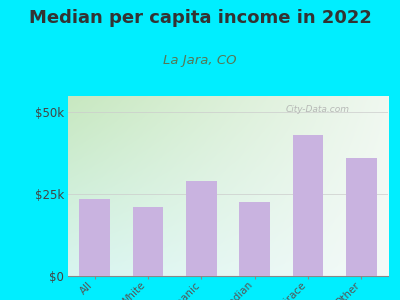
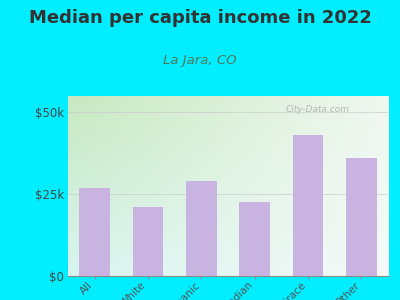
All: $23.5k -> $27.0k
